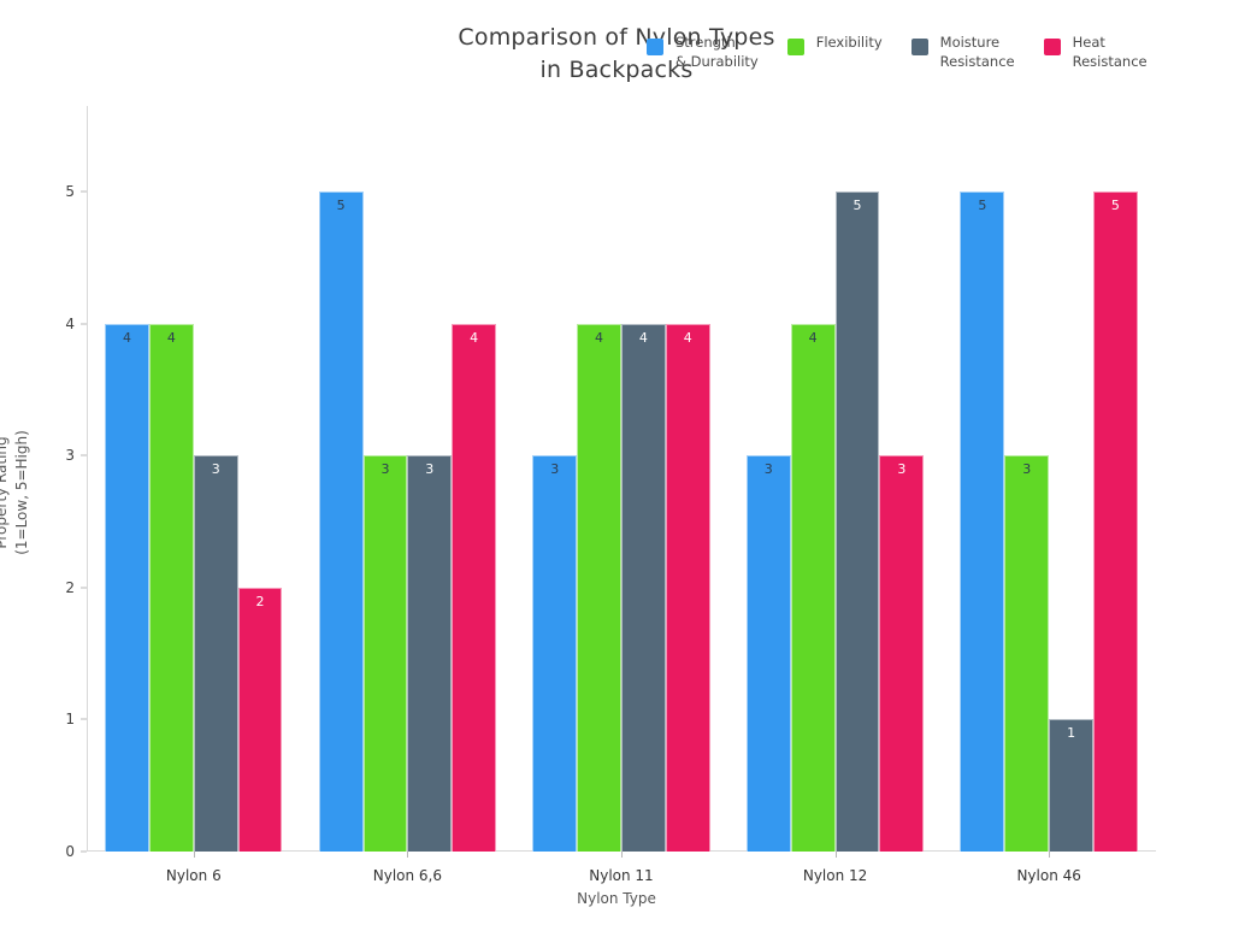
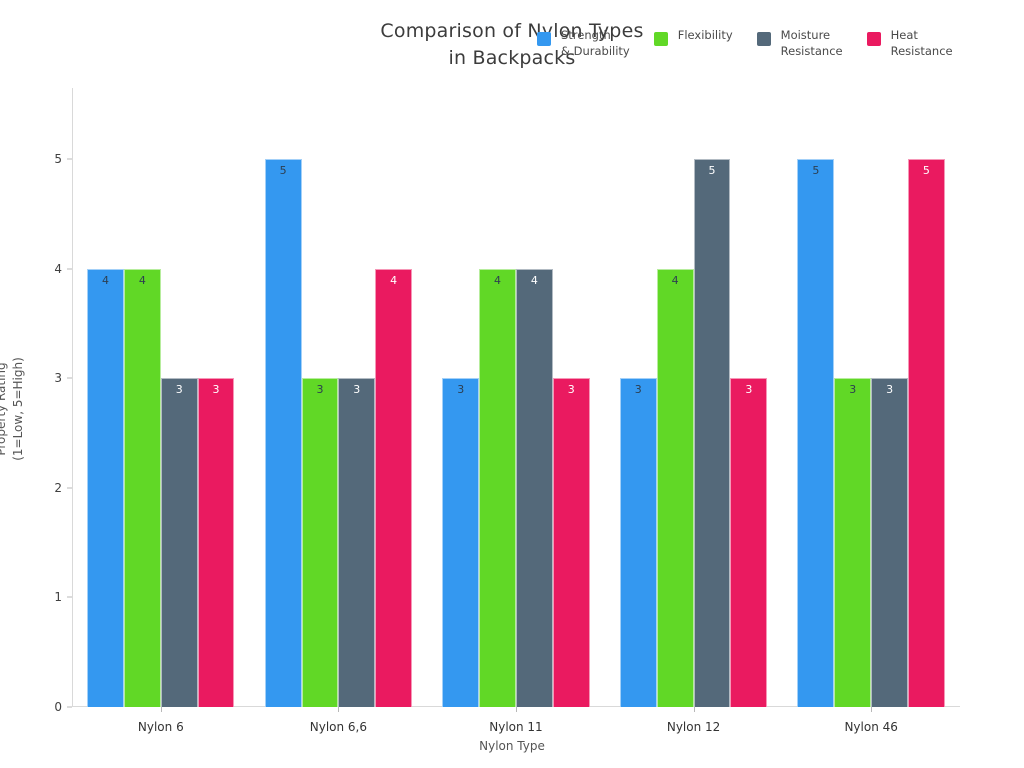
Heat Resistance/Nylon 6: 2 -> 3
Heat Resistance/Nylon 11: 4 -> 3
Moisture Resistance/Nylon 46: 1 -> 3
